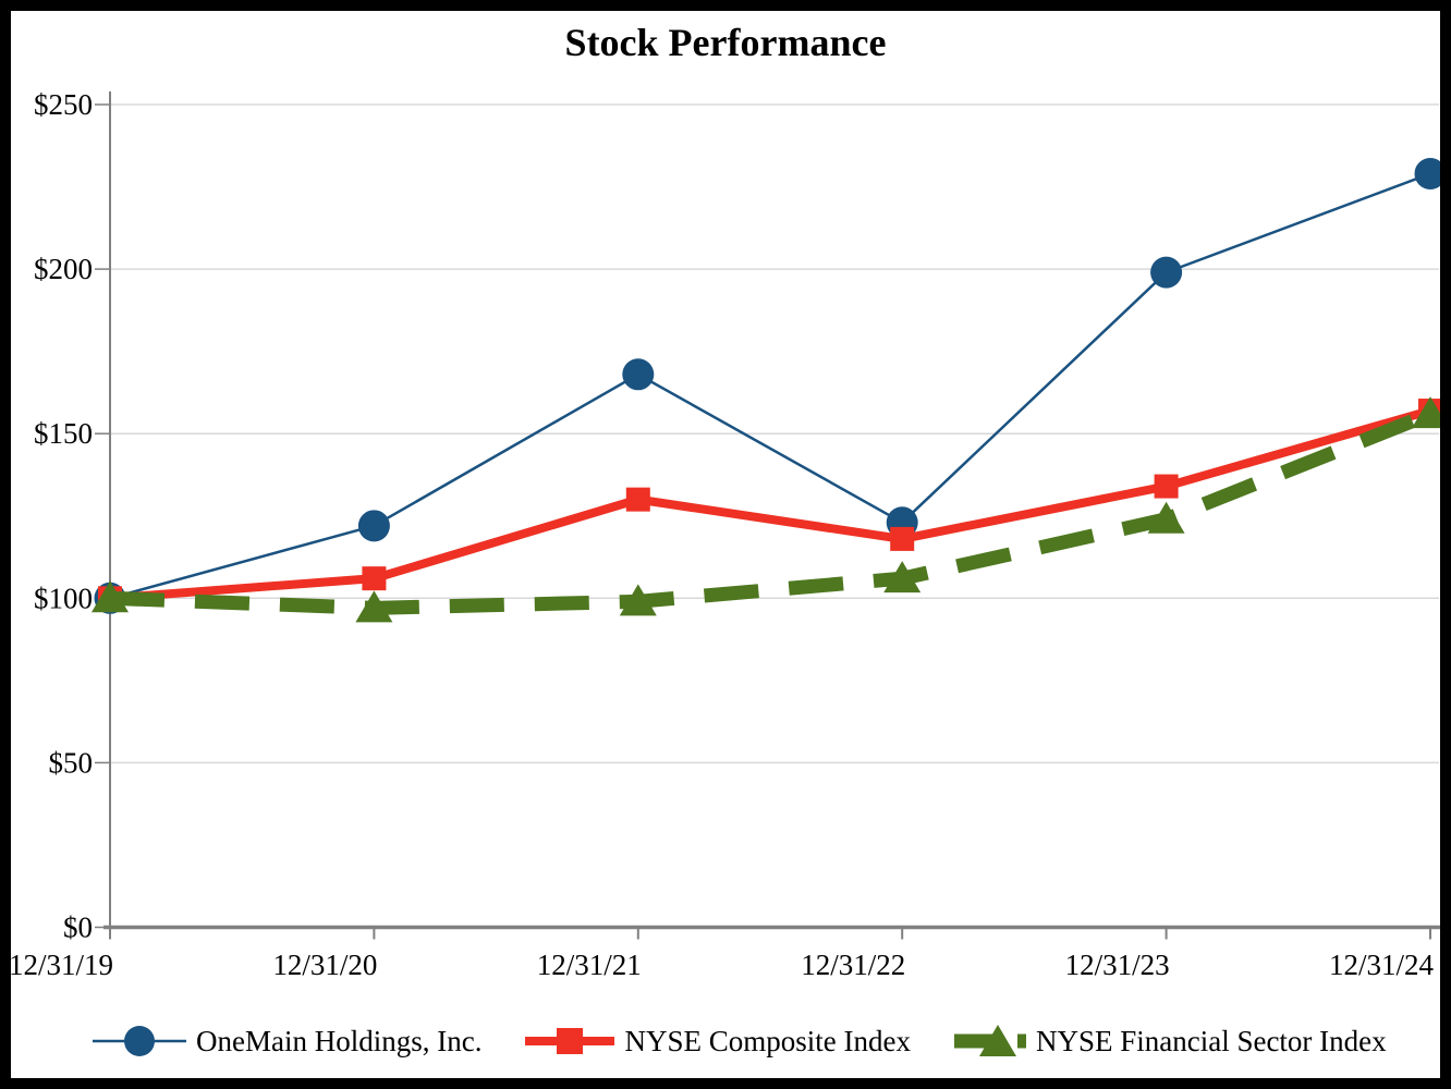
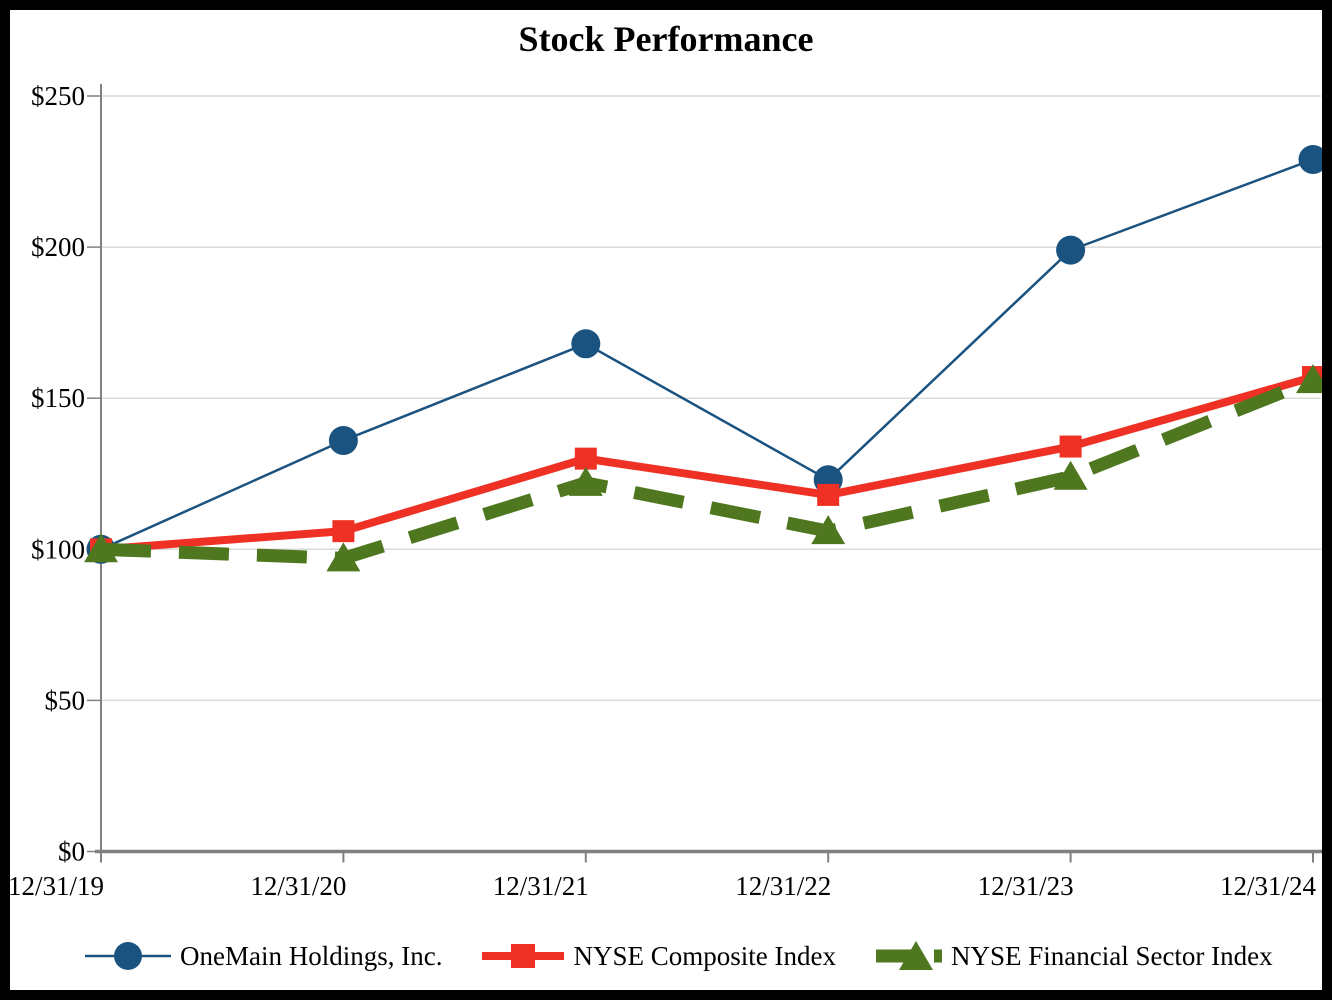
OneMain Holdings, Inc./12/31/20: $122 -> $136
NYSE Financial Sector Index/12/31/21: $99 -> $122
